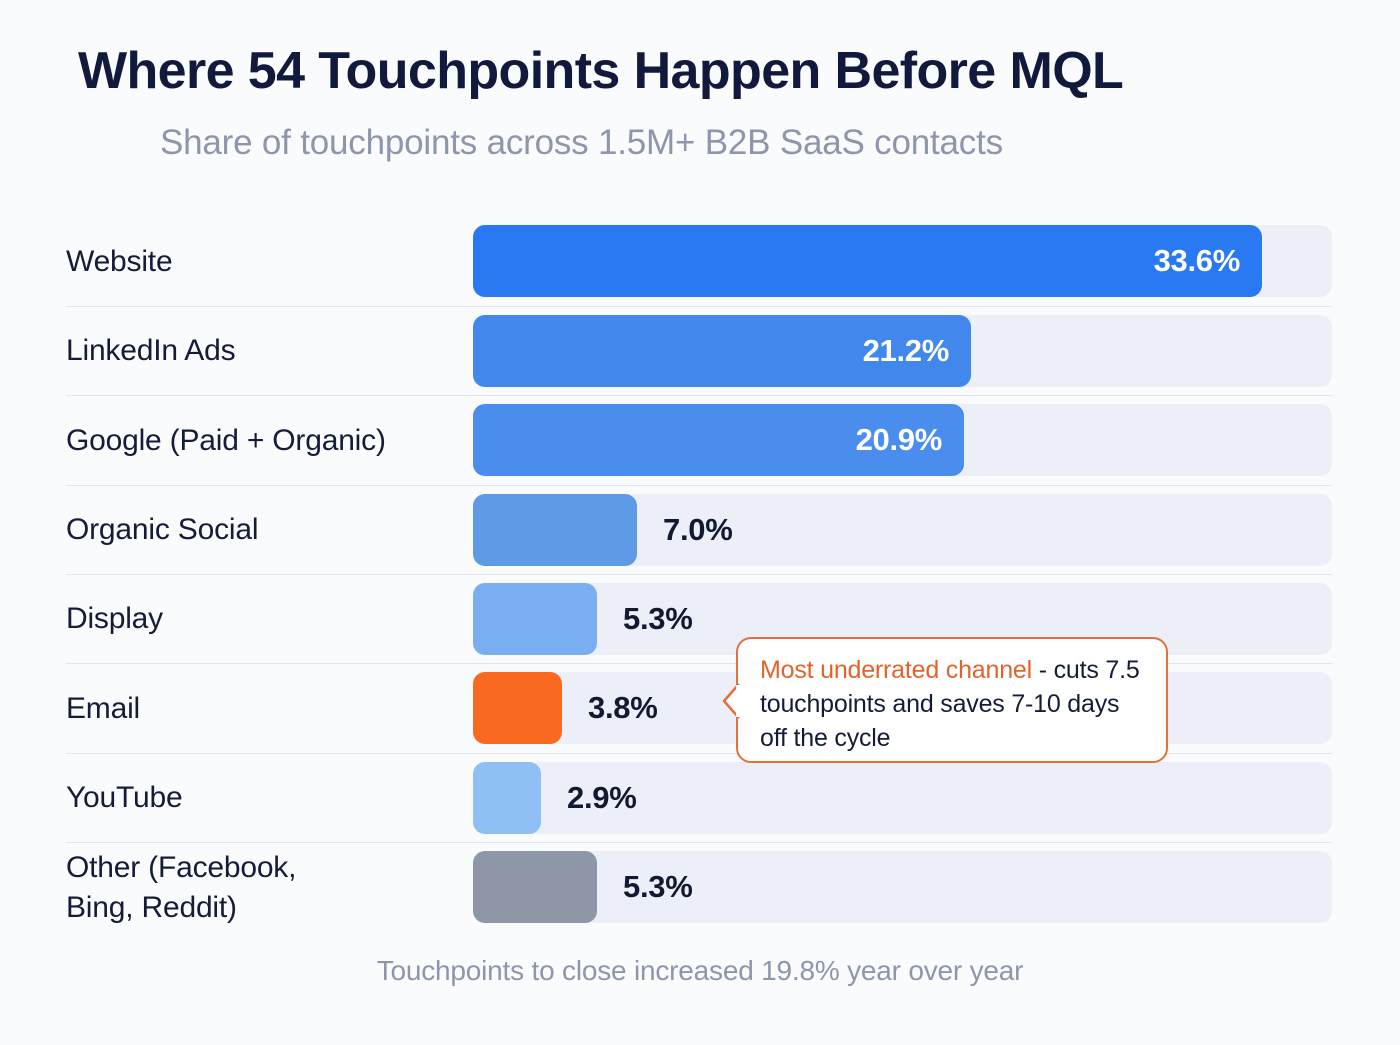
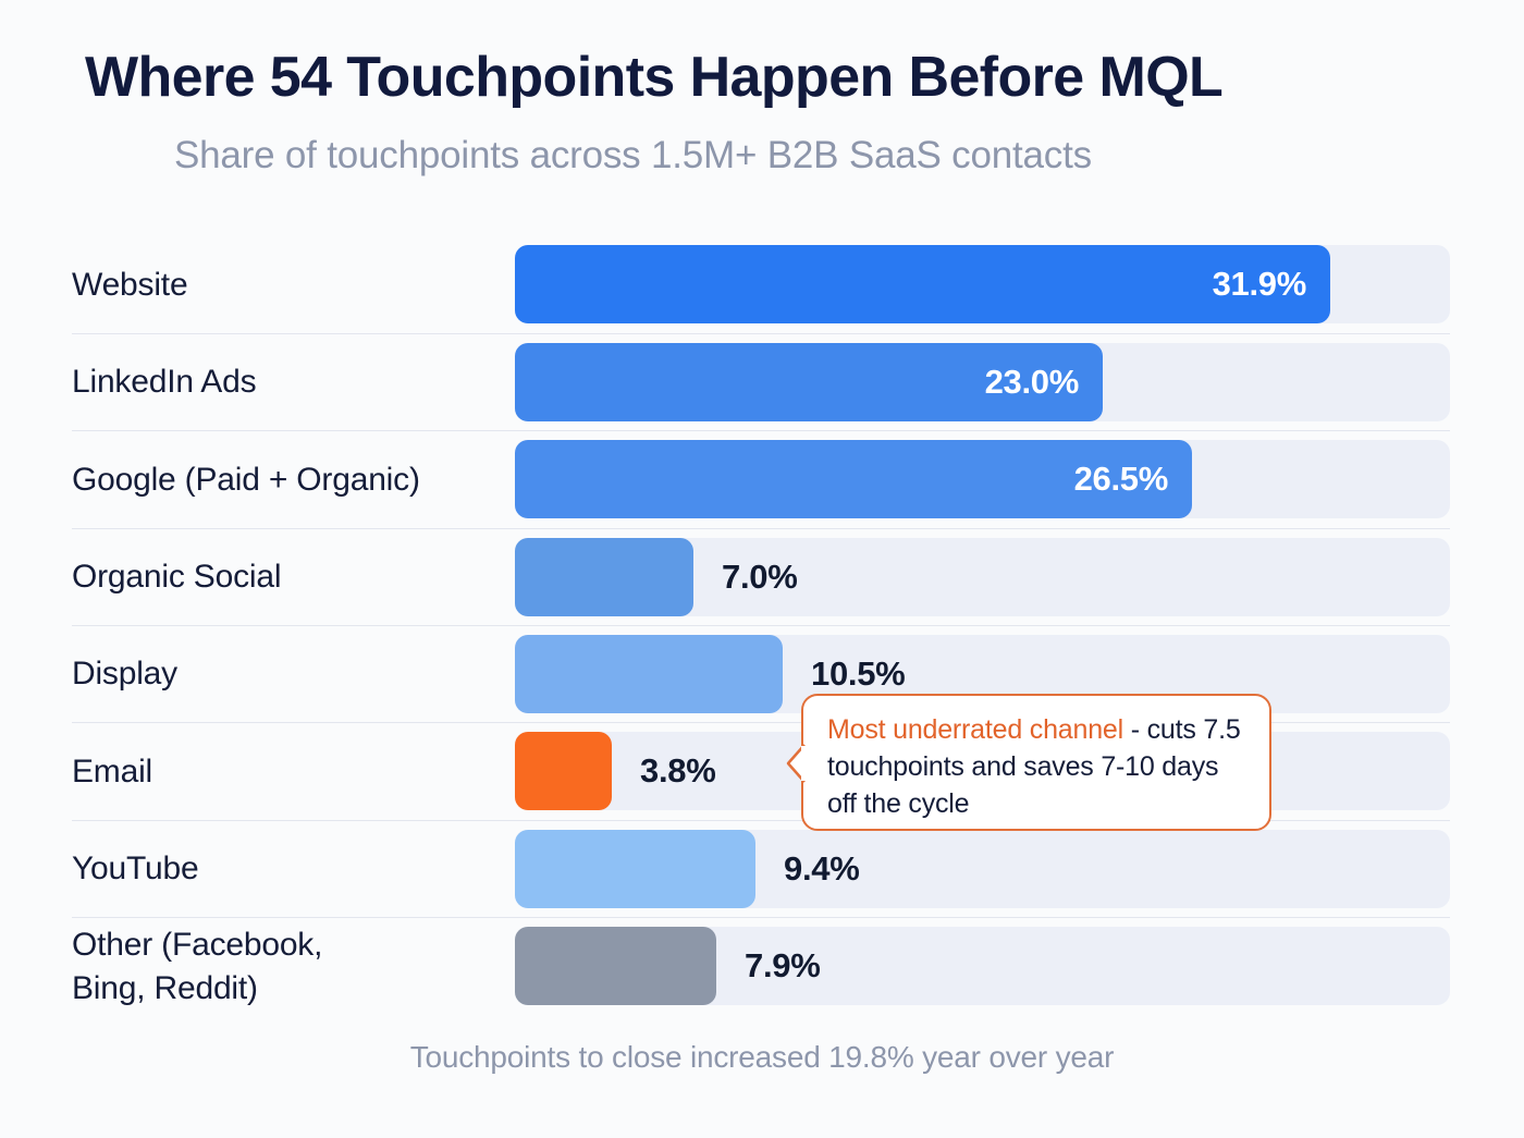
Website: 33.6% -> 31.9%
LinkedIn Ads: 21.2% -> 23.0%
Google (Paid + Organic): 20.9% -> 26.5%
Display: 5.3% -> 10.5%
YouTube: 2.9% -> 9.4%
Other (Facebook, Bing, Reddit): 5.3% -> 7.9%
